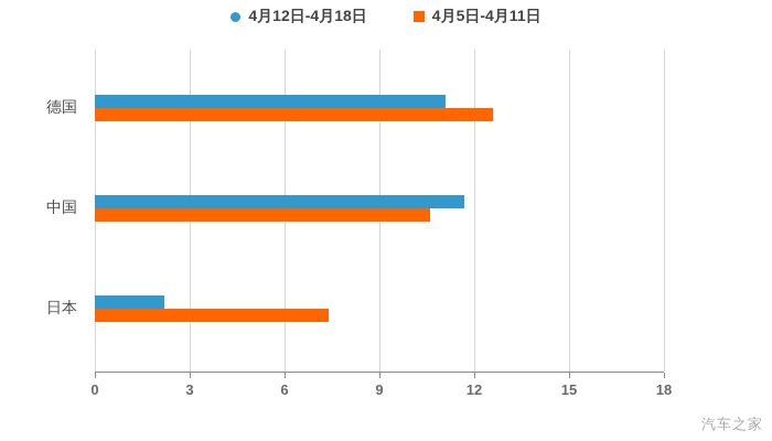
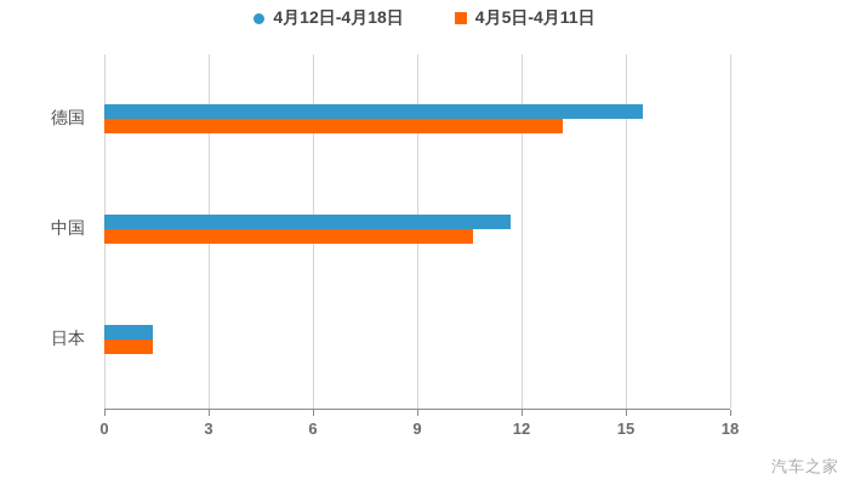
4月12日-4月18日/德国: 11.1 -> 15.5
4月5日-4月11日/德国: 12.6 -> 13.2
4月12日-4月18日/日本: 2.2 -> 1.4
4月5日-4月11日/日本: 7.4 -> 1.4
